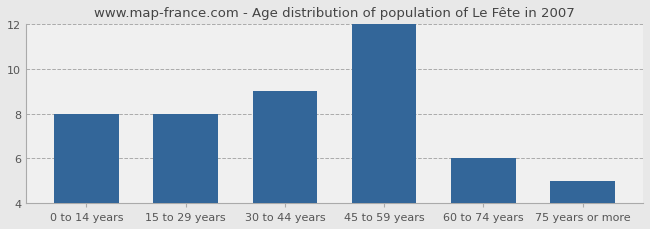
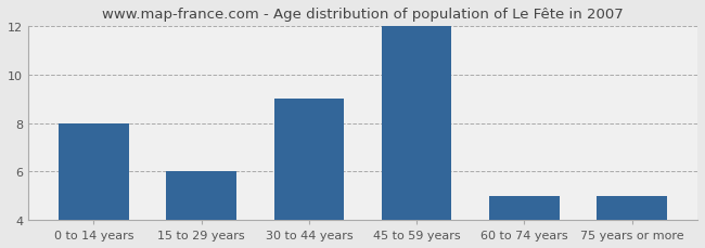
15 to 29 years: 8 -> 6
60 to 74 years: 6 -> 5
